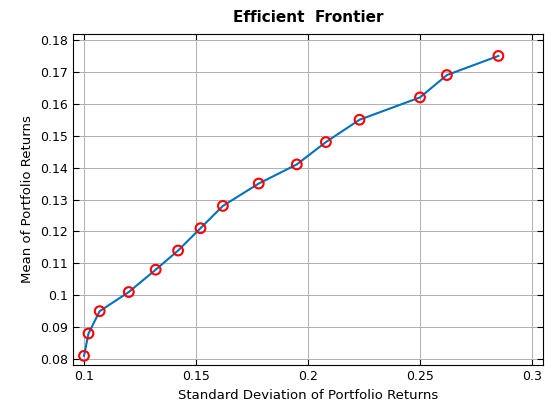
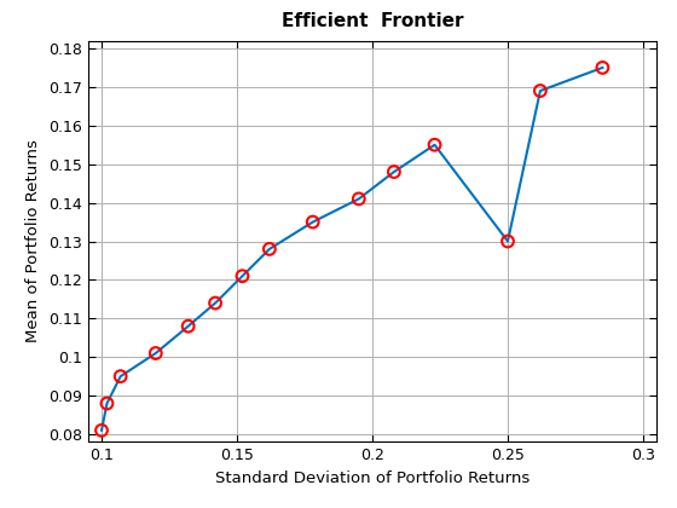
0.25: 0.162 -> 0.130
